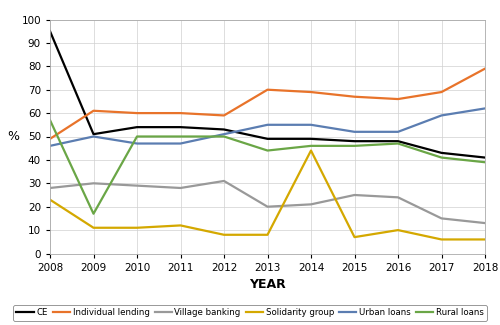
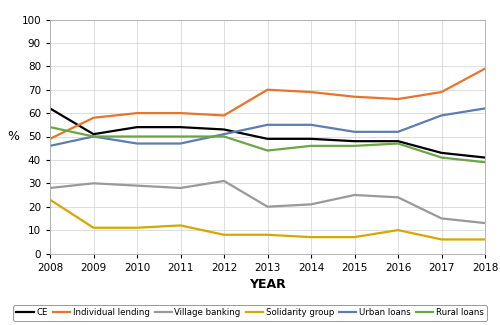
CE/2008: 95 -> 62
Rural loans/2008: 57 -> 54
Individual lending/2009: 61 -> 58
Rural loans/2009: 17 -> 50
Solidarity group/2014: 44 -> 7
